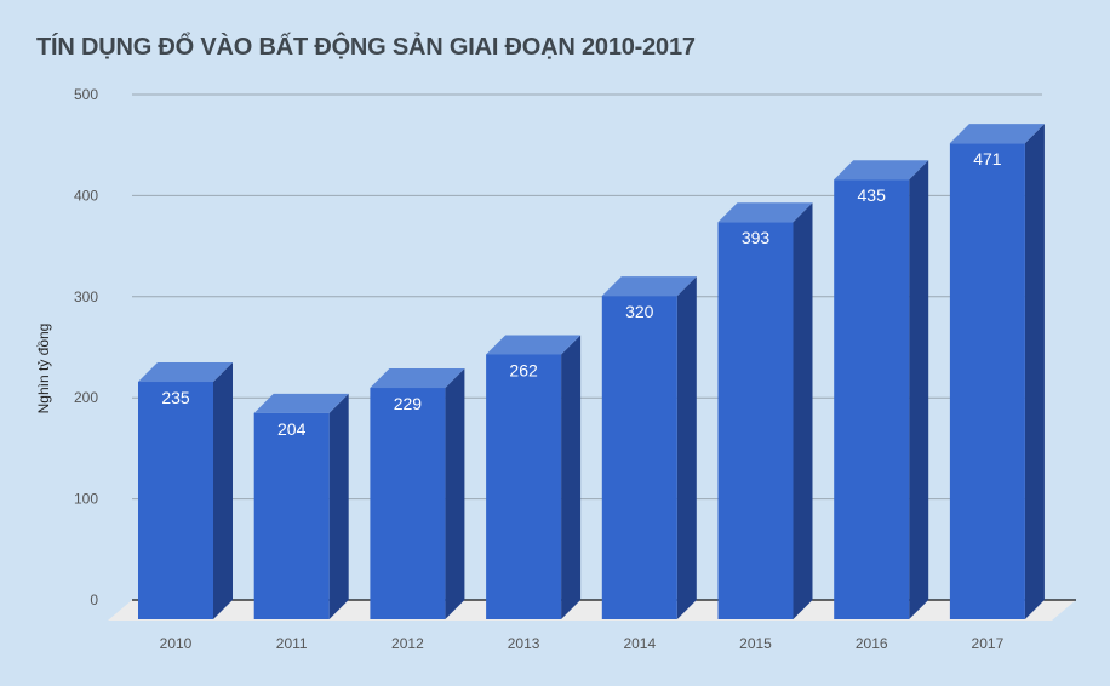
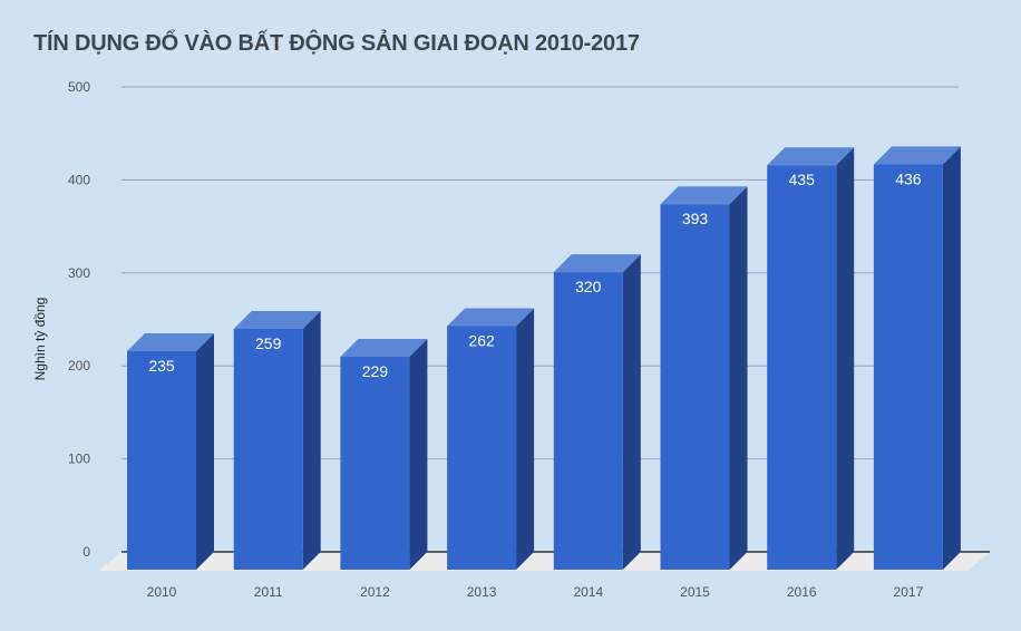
2011: 204 -> 259
2017: 471 -> 436
